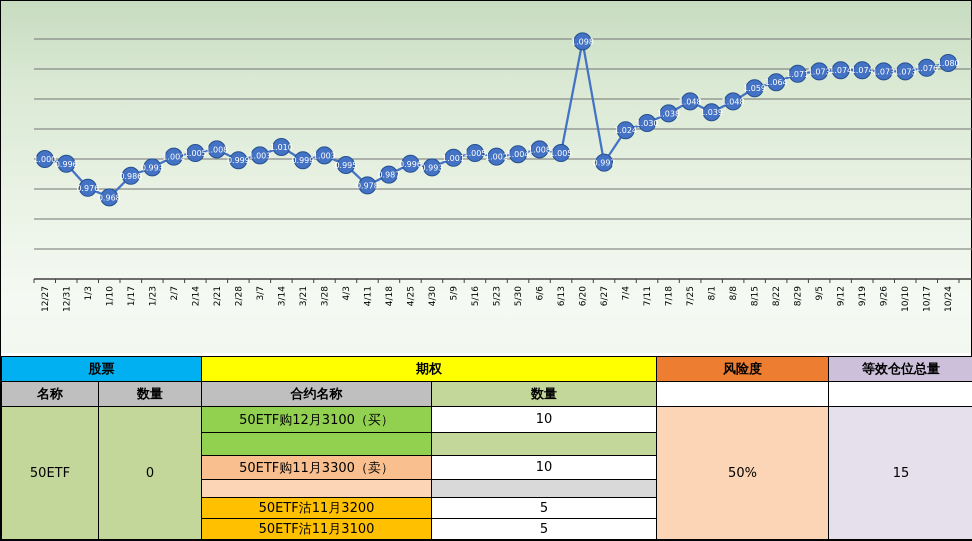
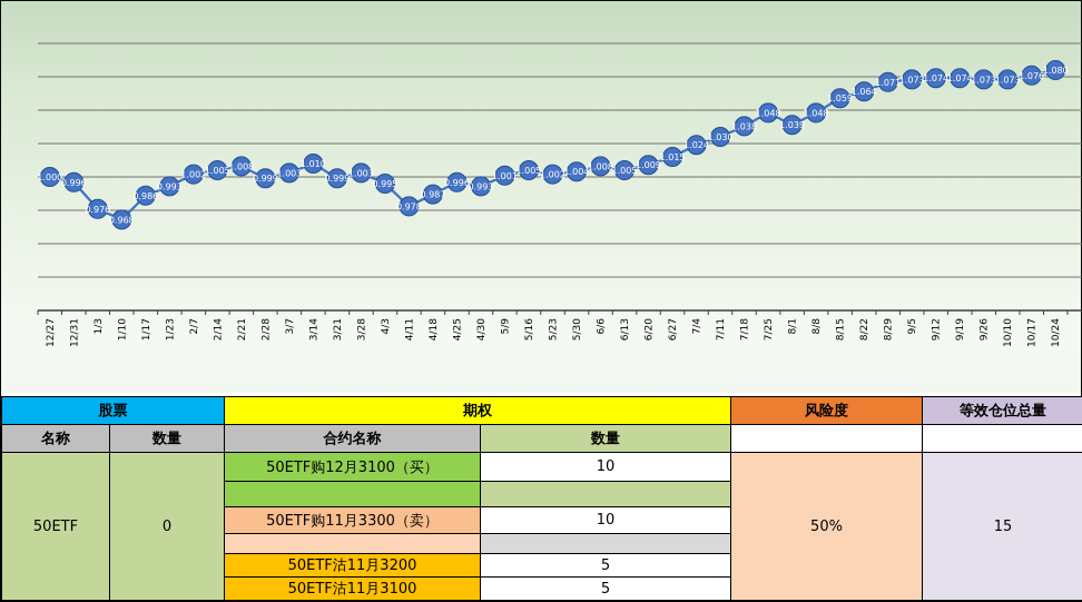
6/20: 1.098 -> 1.009
6/27: 0.997 -> 1.015
